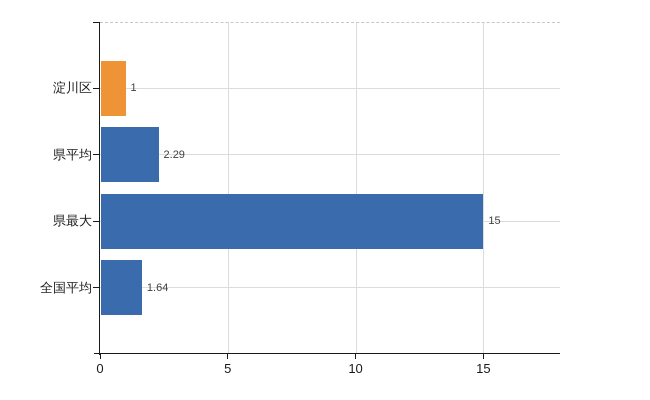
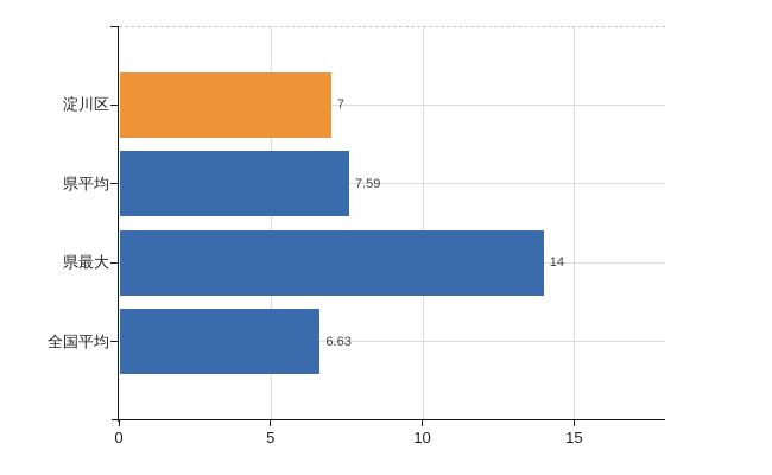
淀川区: 1 -> 7
県平均: 2.29 -> 7.59
県最大: 15 -> 14
全国平均: 1.64 -> 6.63
